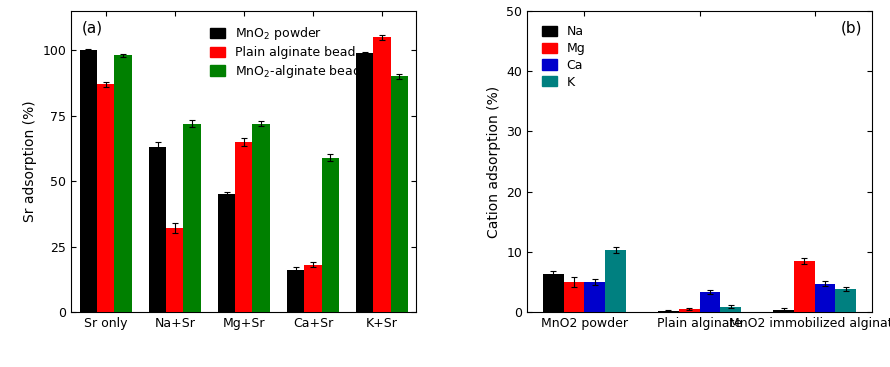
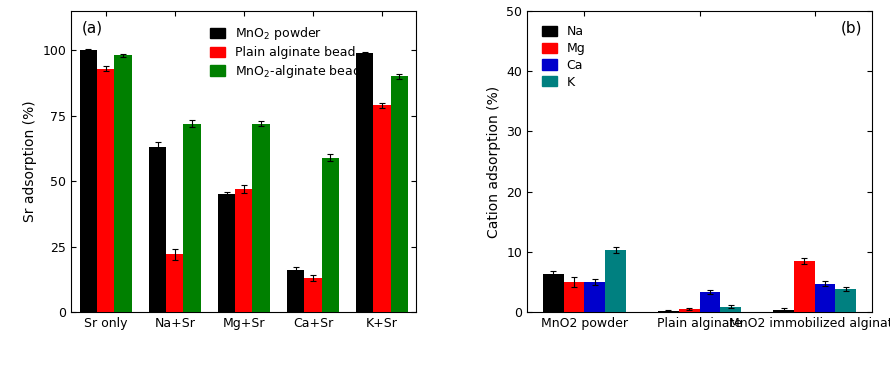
Plain alginate bead/Sr only: 87 -> 93
Plain alginate bead/Na+Sr: 32 -> 22
Plain alginate bead/Mg+Sr: 65 -> 47
Plain alginate bead/Ca+Sr: 18 -> 13
Plain alginate bead/K+Sr: 105 -> 79
